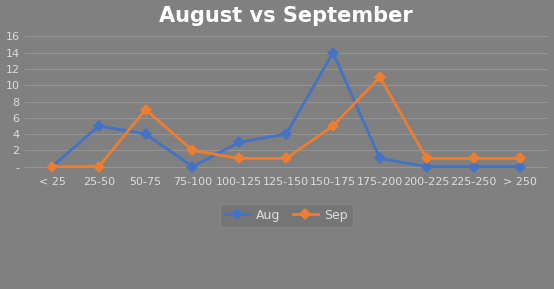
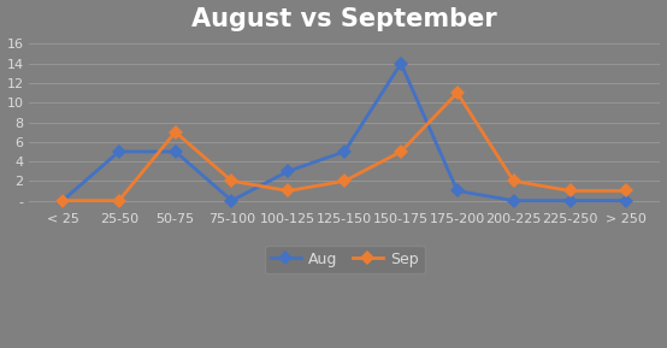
Aug/50-75: 4 -> 5
Aug/125-150: 4 -> 5
Sep/125-150: 1 -> 2
Sep/200-225: 1 -> 2
